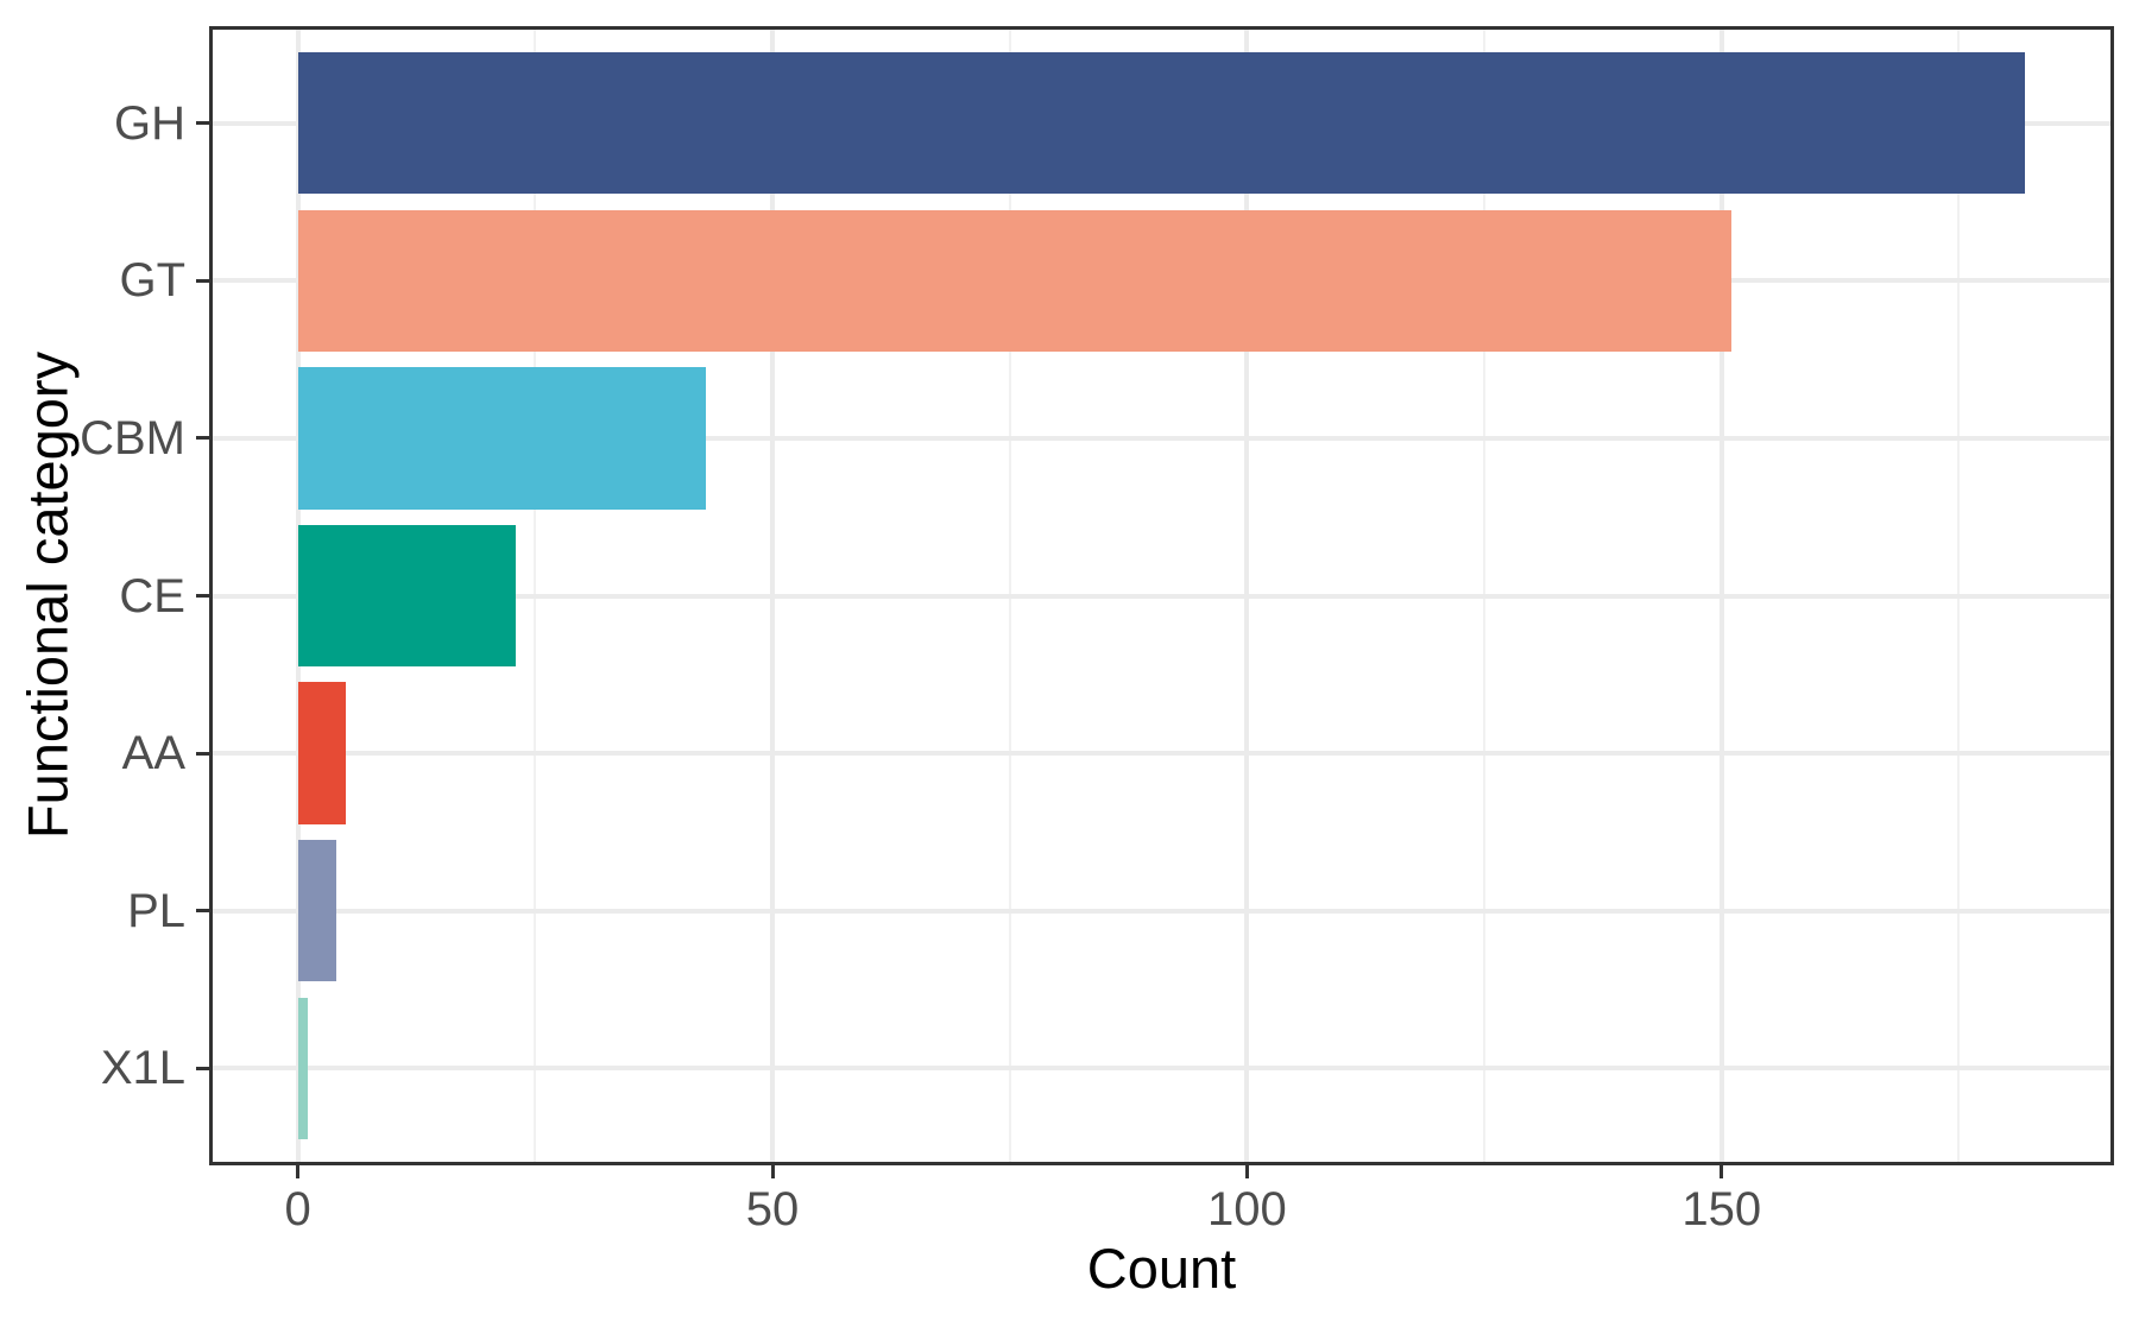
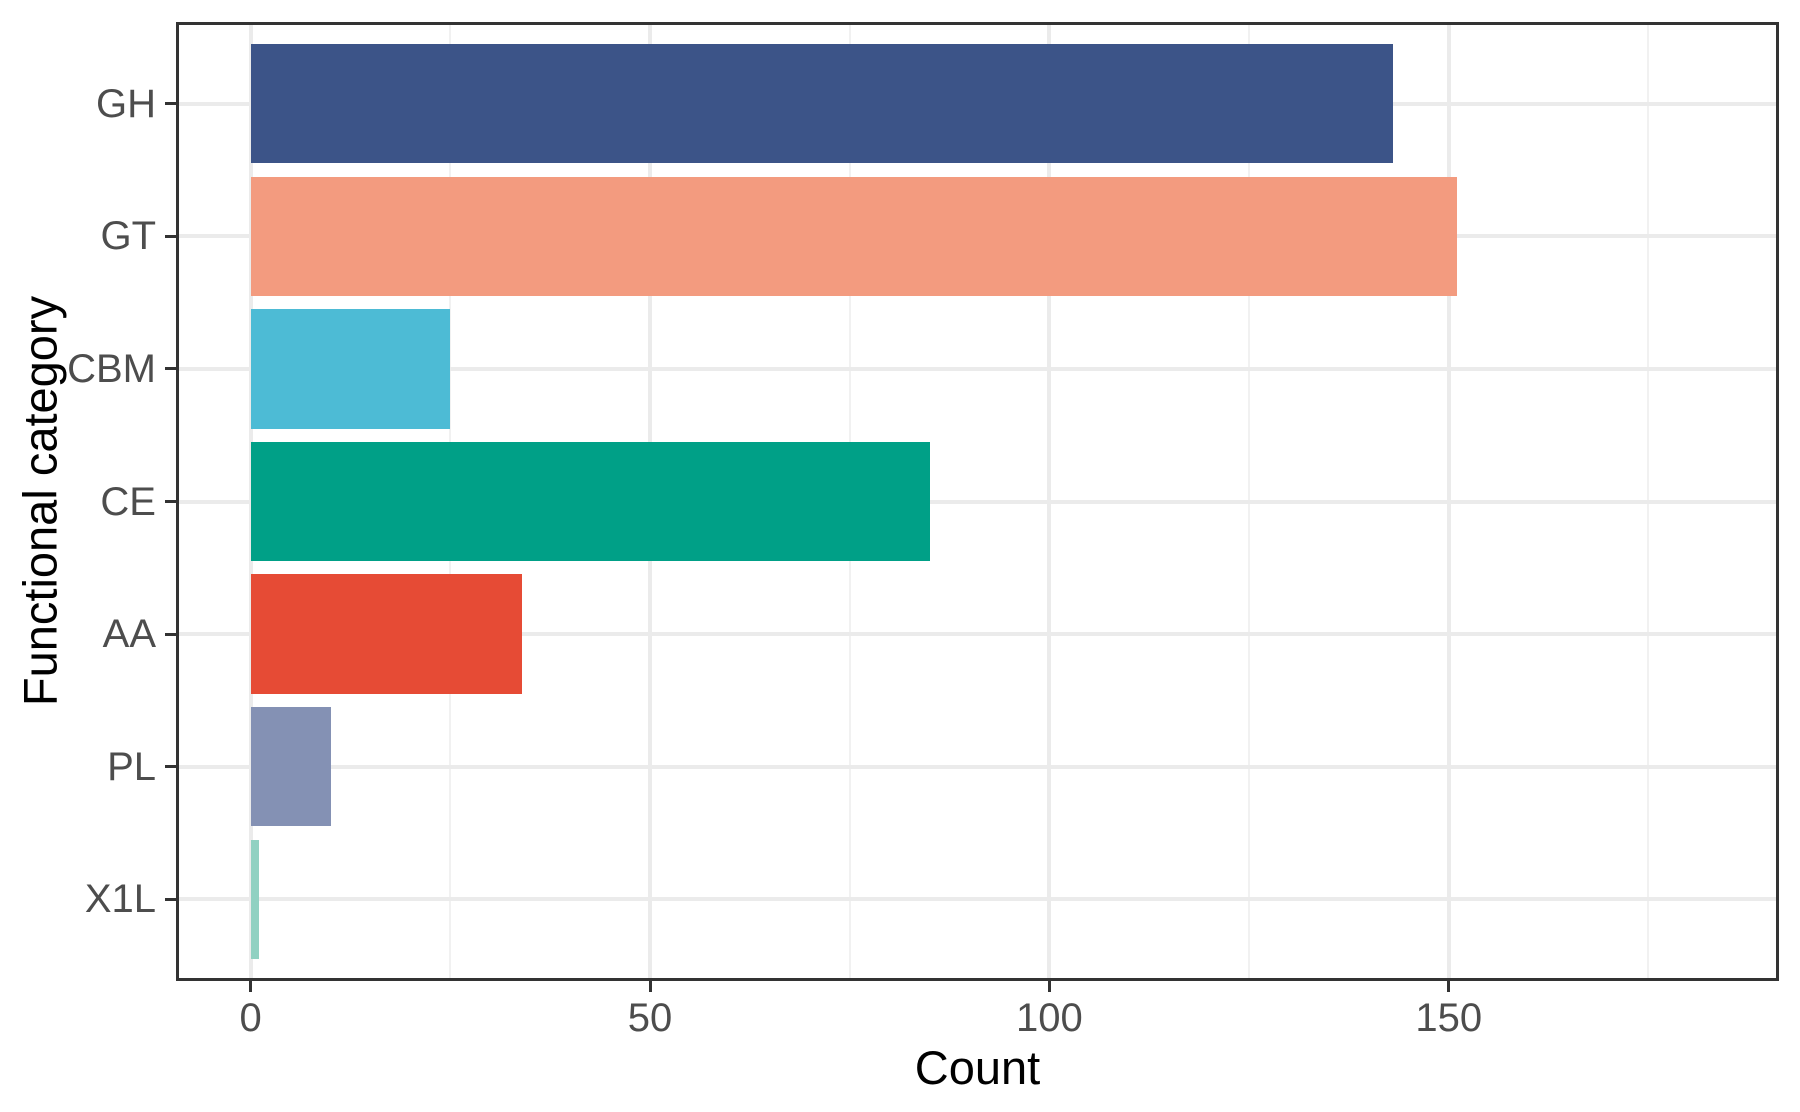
GH: 182 -> 143
CBM: 43 -> 25
CE: 23 -> 85
AA: 5 -> 34
PL: 4 -> 10
